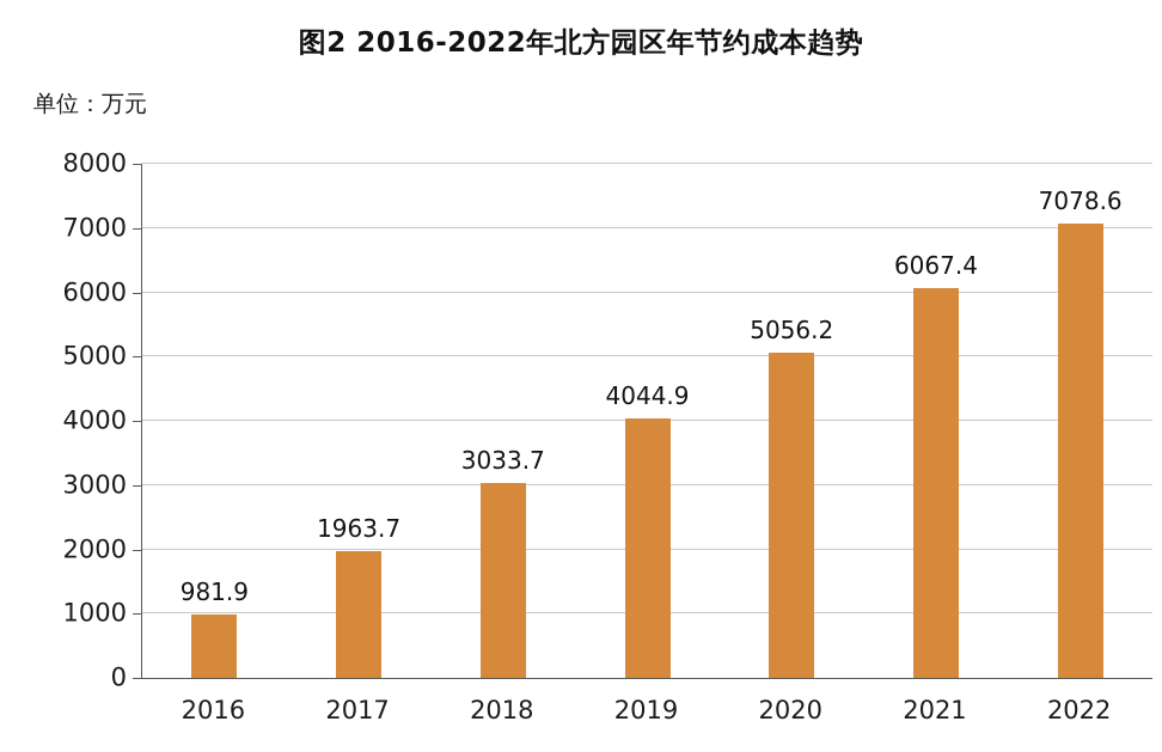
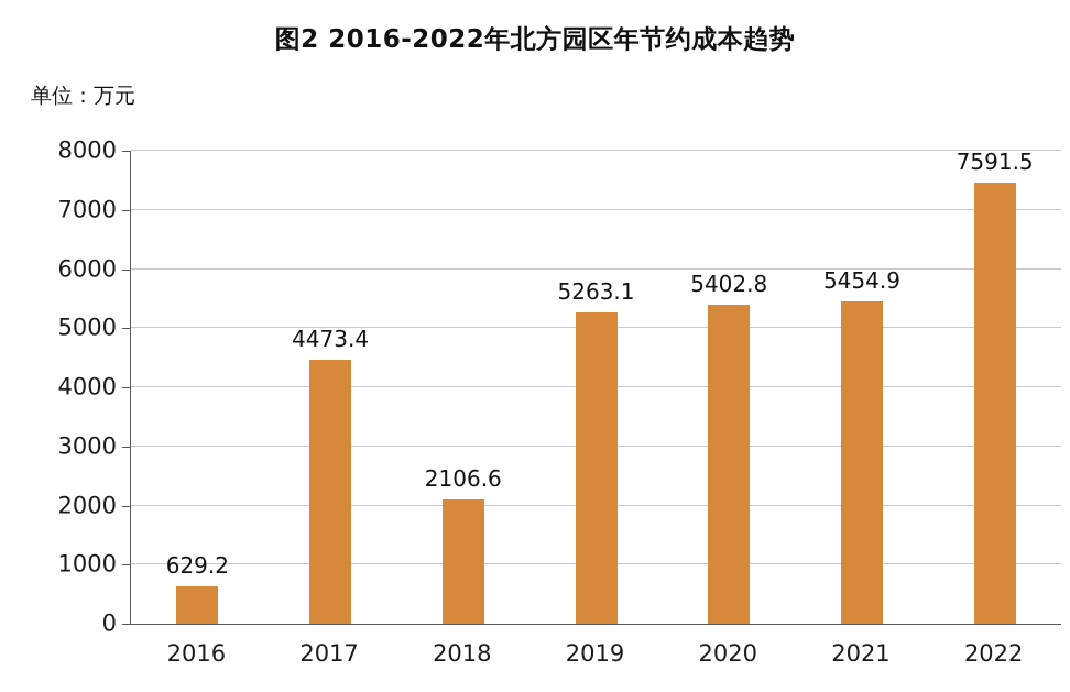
2016: 981.9 -> 629.2
2017: 1963.7 -> 4473.4
2018: 3033.7 -> 2106.6
2019: 4044.9 -> 5263.1
2020: 5056.2 -> 5402.8
2021: 6067.4 -> 5454.9
2022: 7078.6 -> 7591.5
